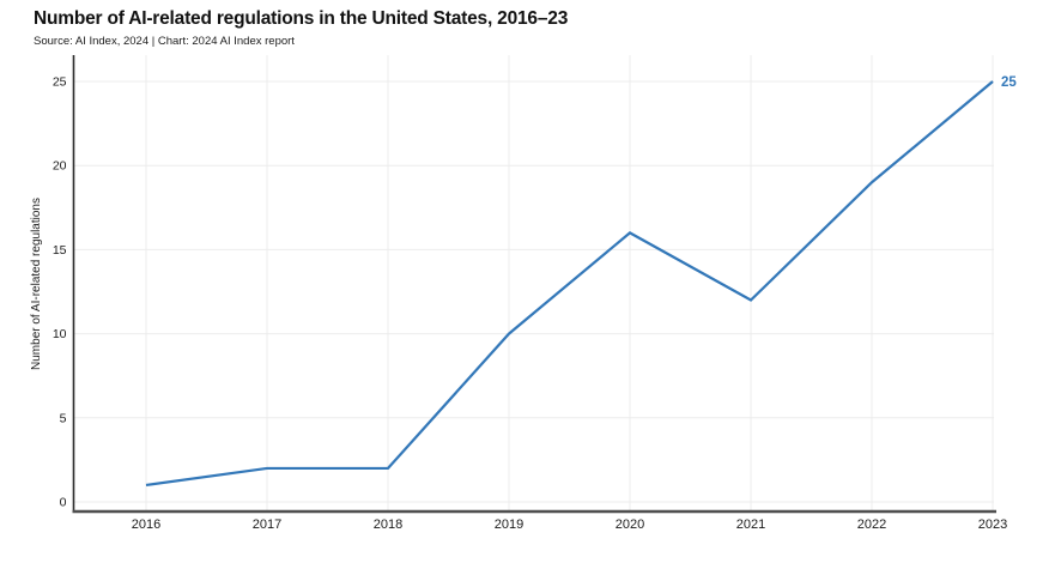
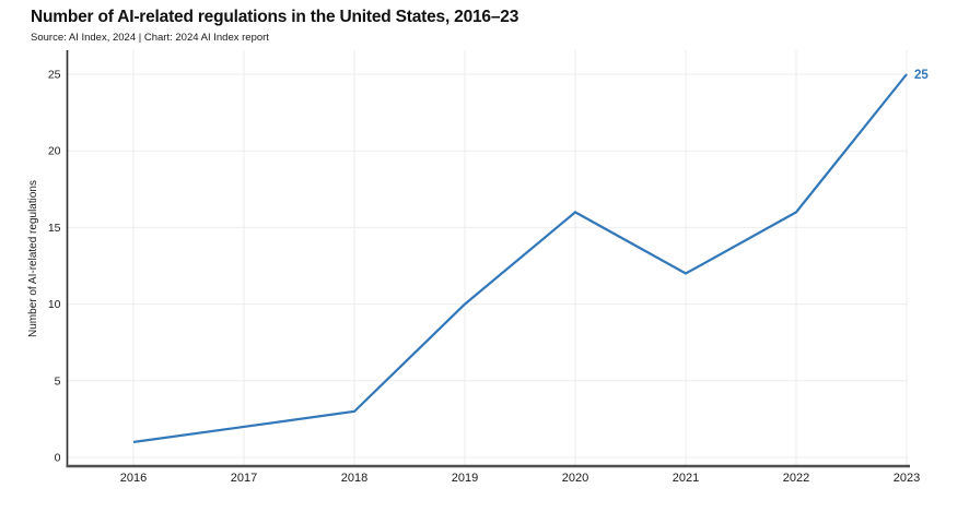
2018: 2 -> 3
2022: 19 -> 16
